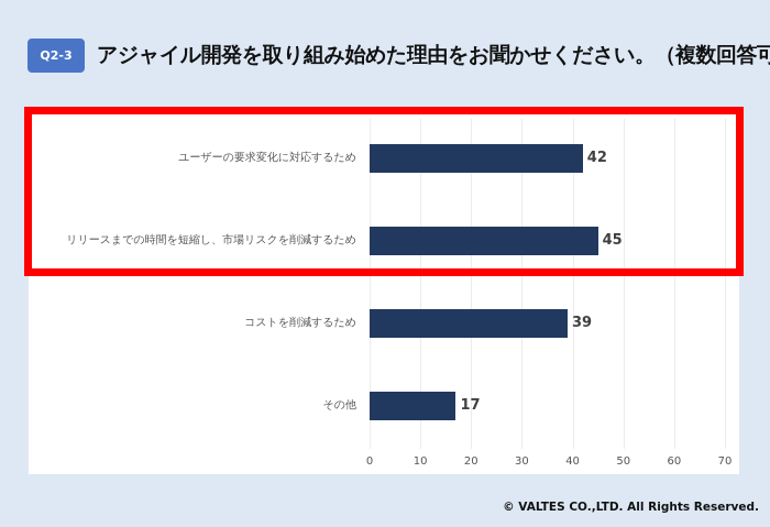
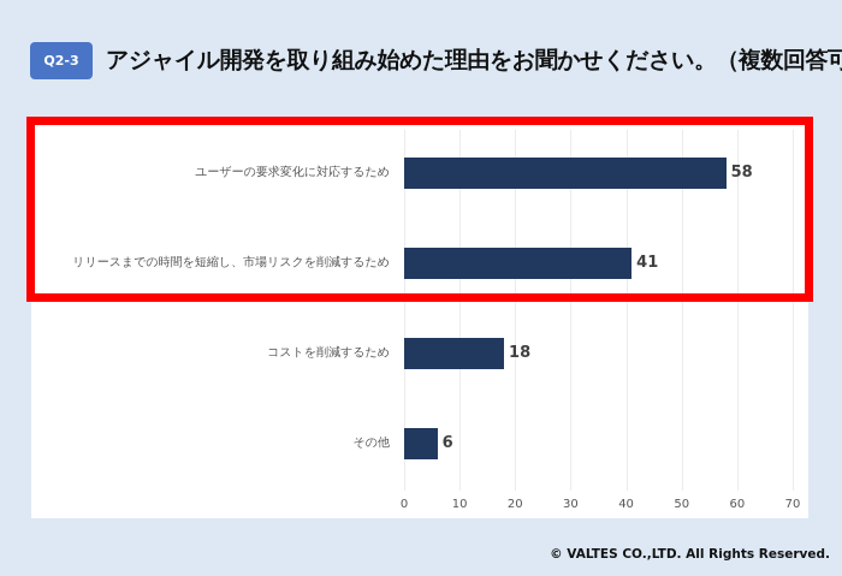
ユーザーの要求変化に対応するため: 42 -> 58
リリースまでの時間を短縮し、市場リスクを削減するため: 45 -> 41
コストを削減するため: 39 -> 18
その他: 17 -> 6
